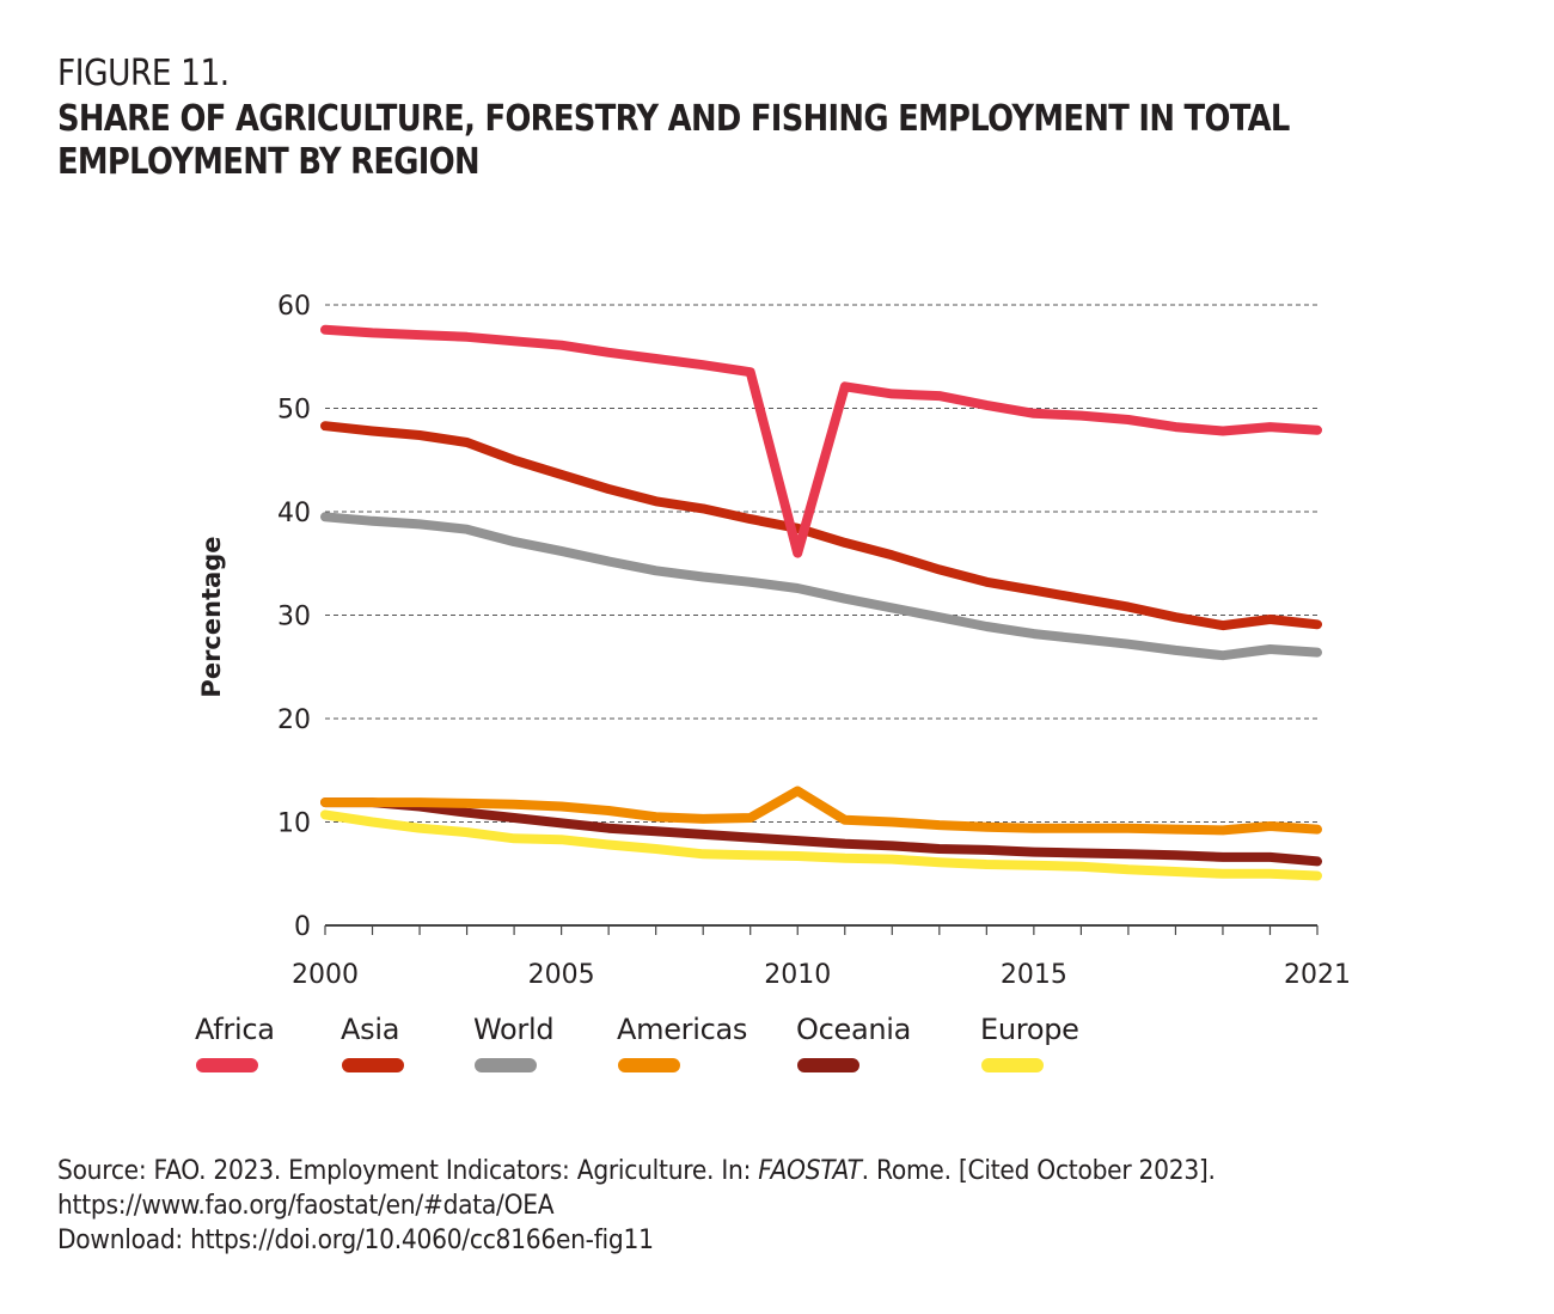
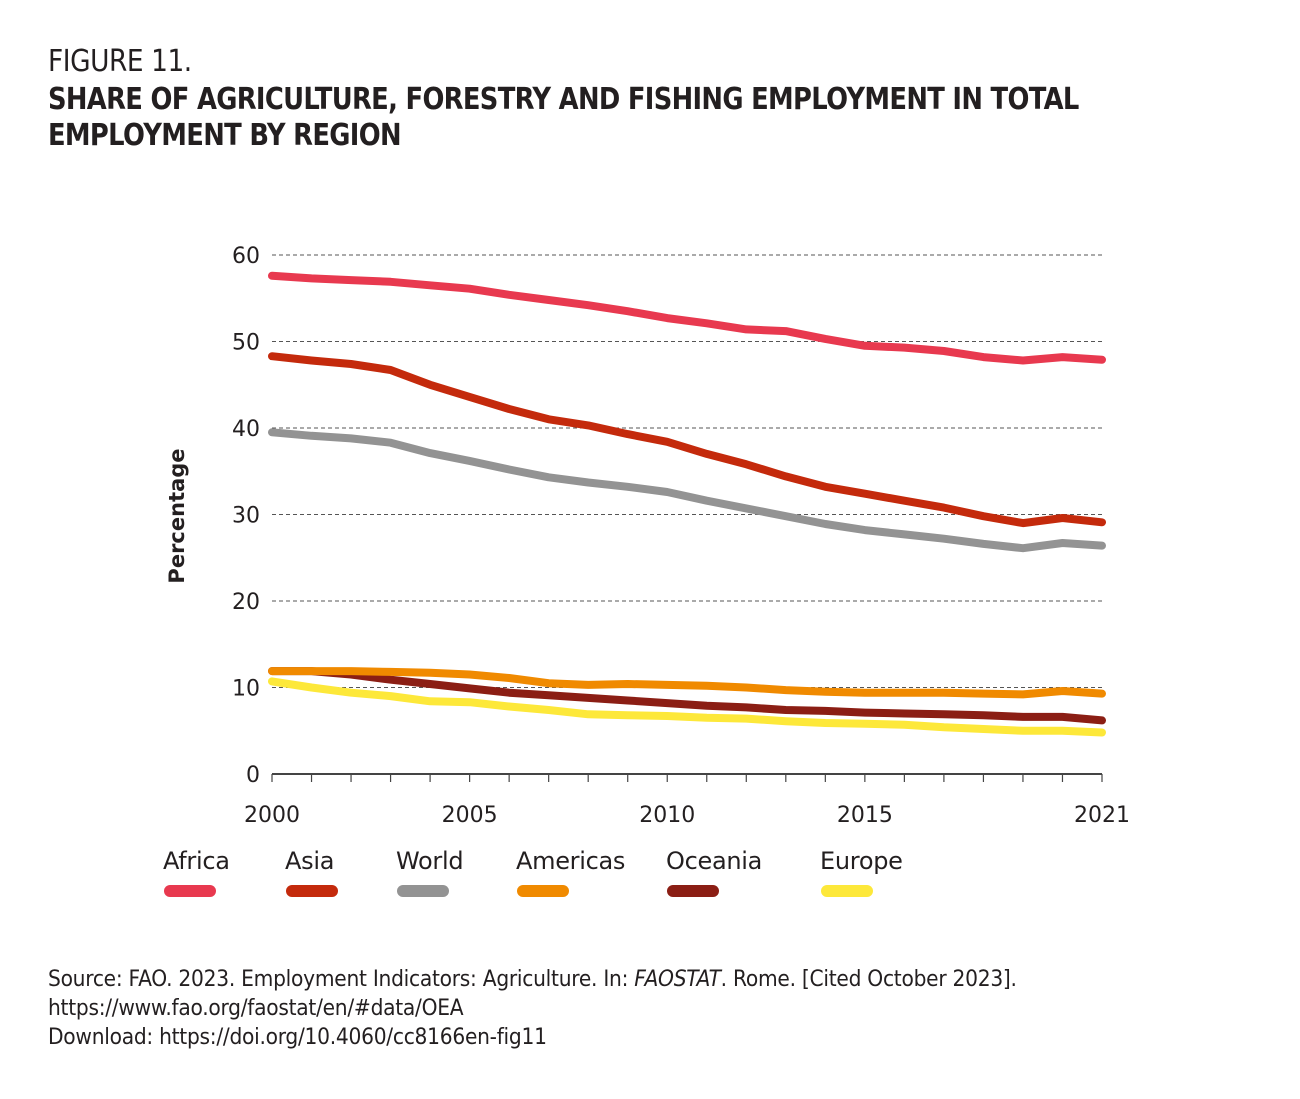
Africa/2010: 36 -> 53
Americas/2010: 13 -> 10
